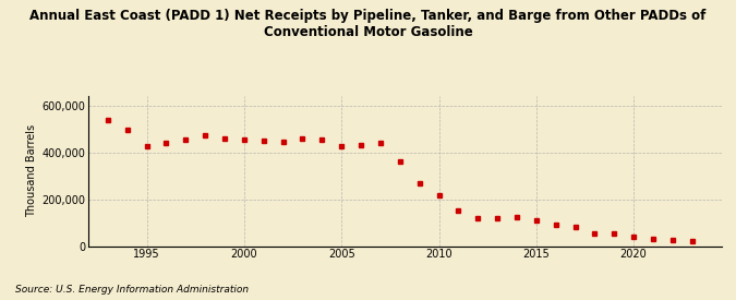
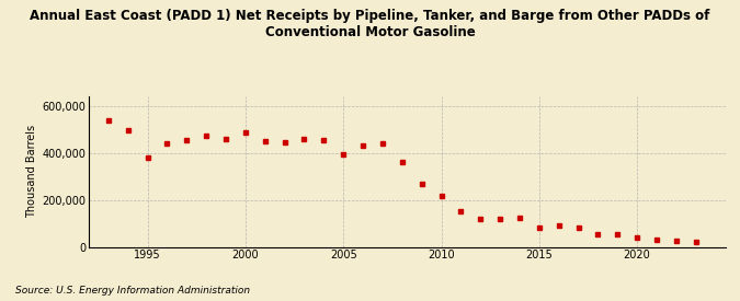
1995: 427,000 -> 380,000
2000: 452,000 -> 485,000
2005: 425,000 -> 395,000
2015: 110,000 -> 80,000
